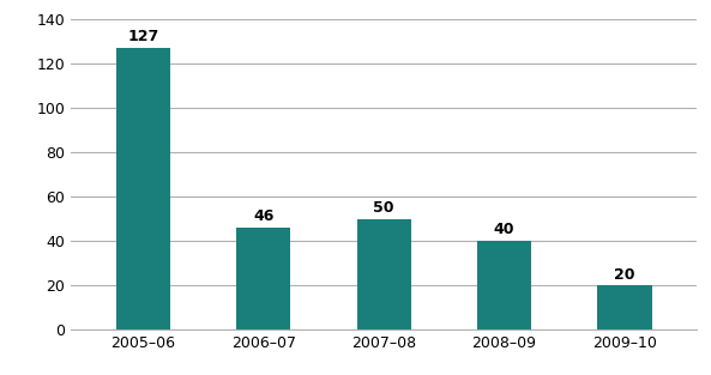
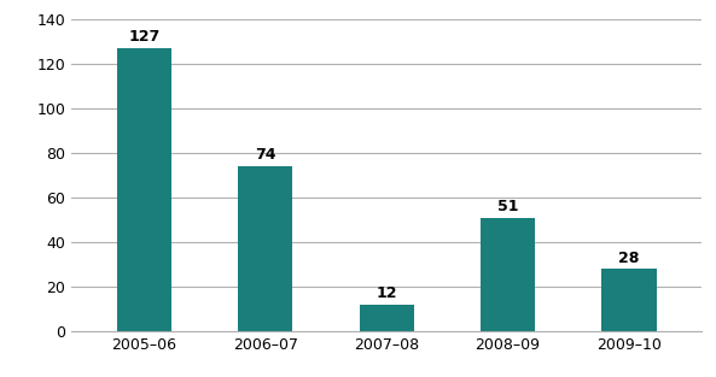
2006–07: 46 -> 74
2007–08: 50 -> 12
2008–09: 40 -> 51
2009–10: 20 -> 28
